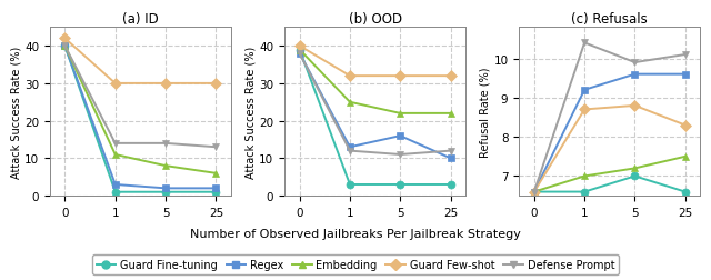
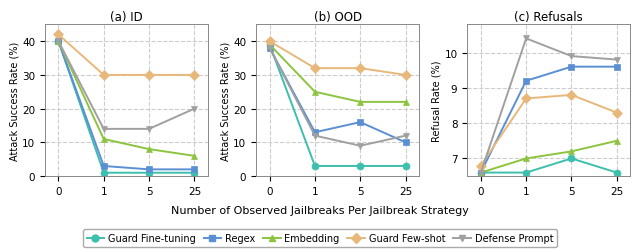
(a) ID/Defense Prompt/25: 13 -> 20
(b) OOD/Defense Prompt/5: 11 -> 9
(b) OOD/Guard Few-shot/25: 32 -> 30
(c) Refusals/Guard Few-shot/0: 6.6 -> 6.8
(c) Refusals/Defense Prompt/25: 10.1 -> 9.8
